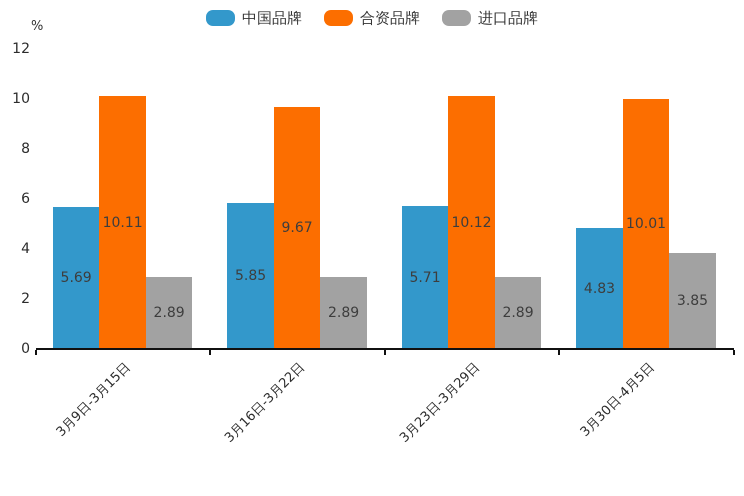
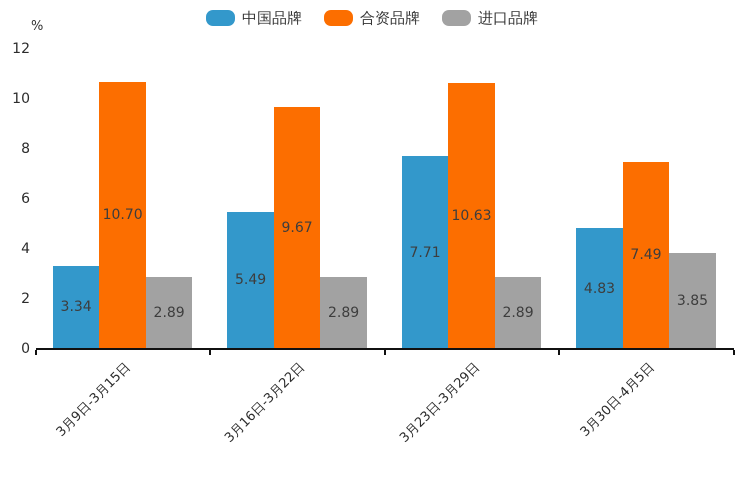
中国品牌/3月9日-3月15日: 5.69 -> 3.34
合资品牌/3月9日-3月15日: 10.11 -> 10.70
中国品牌/3月16日-3月22日: 5.85 -> 5.49
中国品牌/3月23日-3月29日: 5.71 -> 7.71
合资品牌/3月23日-3月29日: 10.12 -> 10.63
合资品牌/3月30日-4月5日: 10.01 -> 7.49
